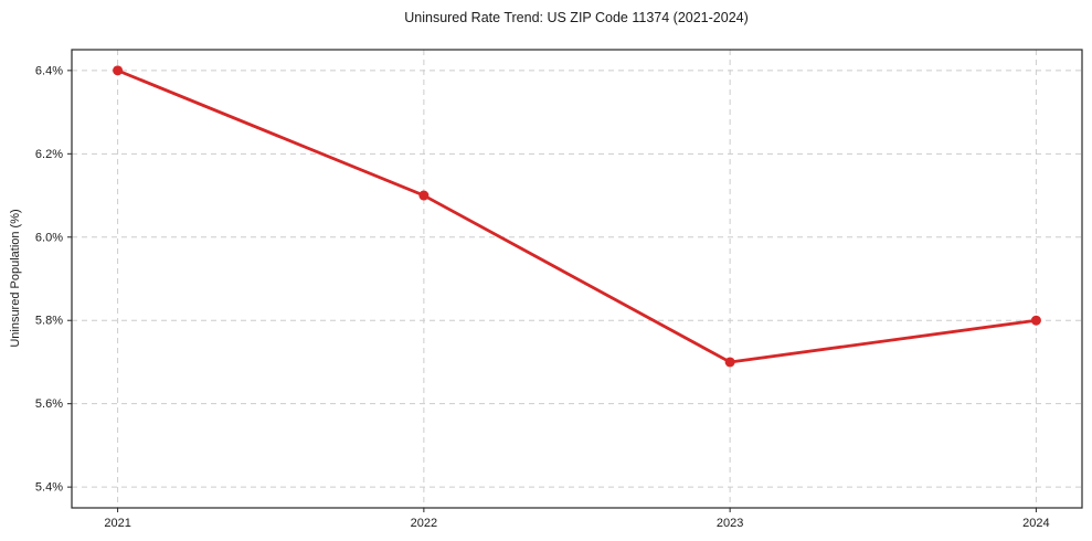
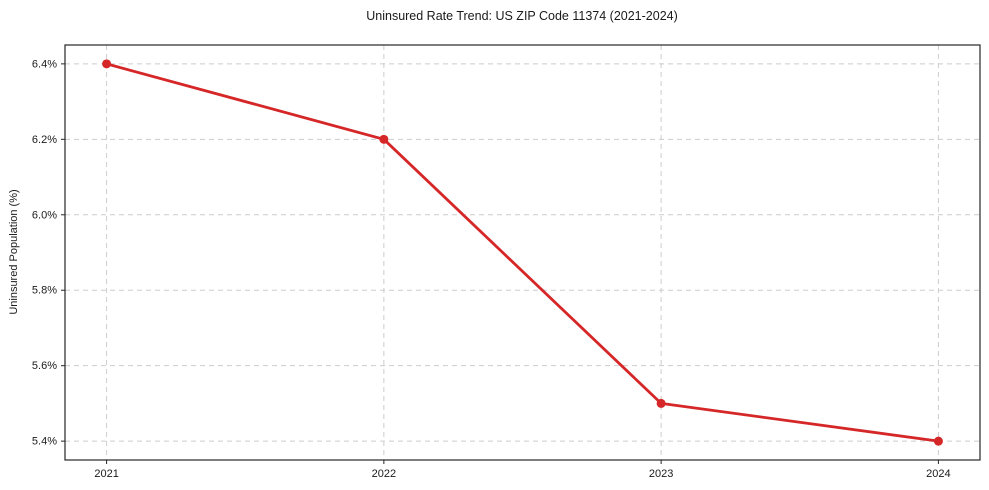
2022: 6.1% -> 6.2%
2023: 5.7% -> 5.5%
2024: 5.8% -> 5.4%
